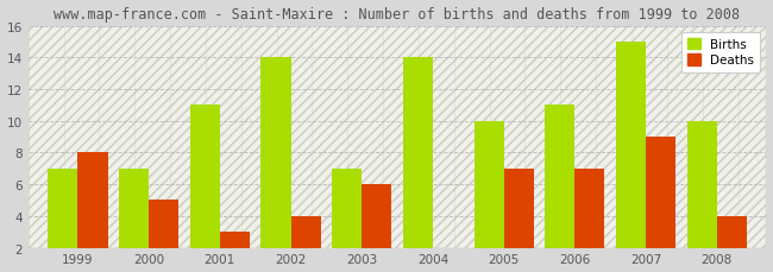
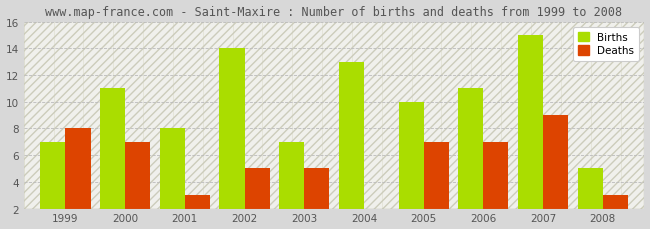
Births/2000: 7 -> 11
Deaths/2000: 5 -> 7
Births/2001: 11 -> 8
Deaths/2002: 4 -> 5
Deaths/2003: 6 -> 5
Births/2004: 14 -> 13
Births/2008: 10 -> 5
Deaths/2008: 4 -> 3
